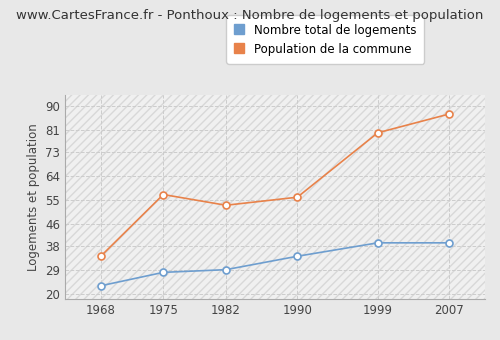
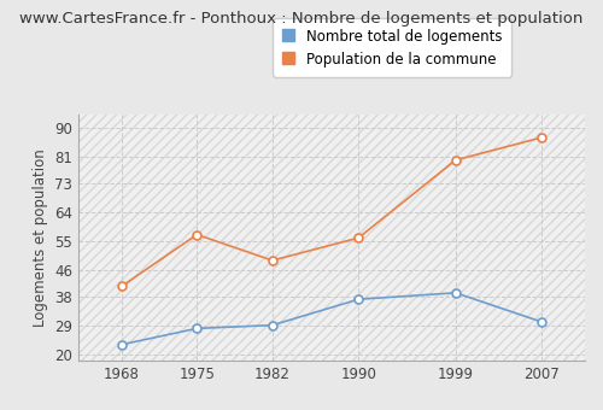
Population de la commune/1968: 34 -> 41
Population de la commune/1982: 53 -> 49
Nombre total de logements/1990: 34 -> 37
Nombre total de logements/2007: 39 -> 30
